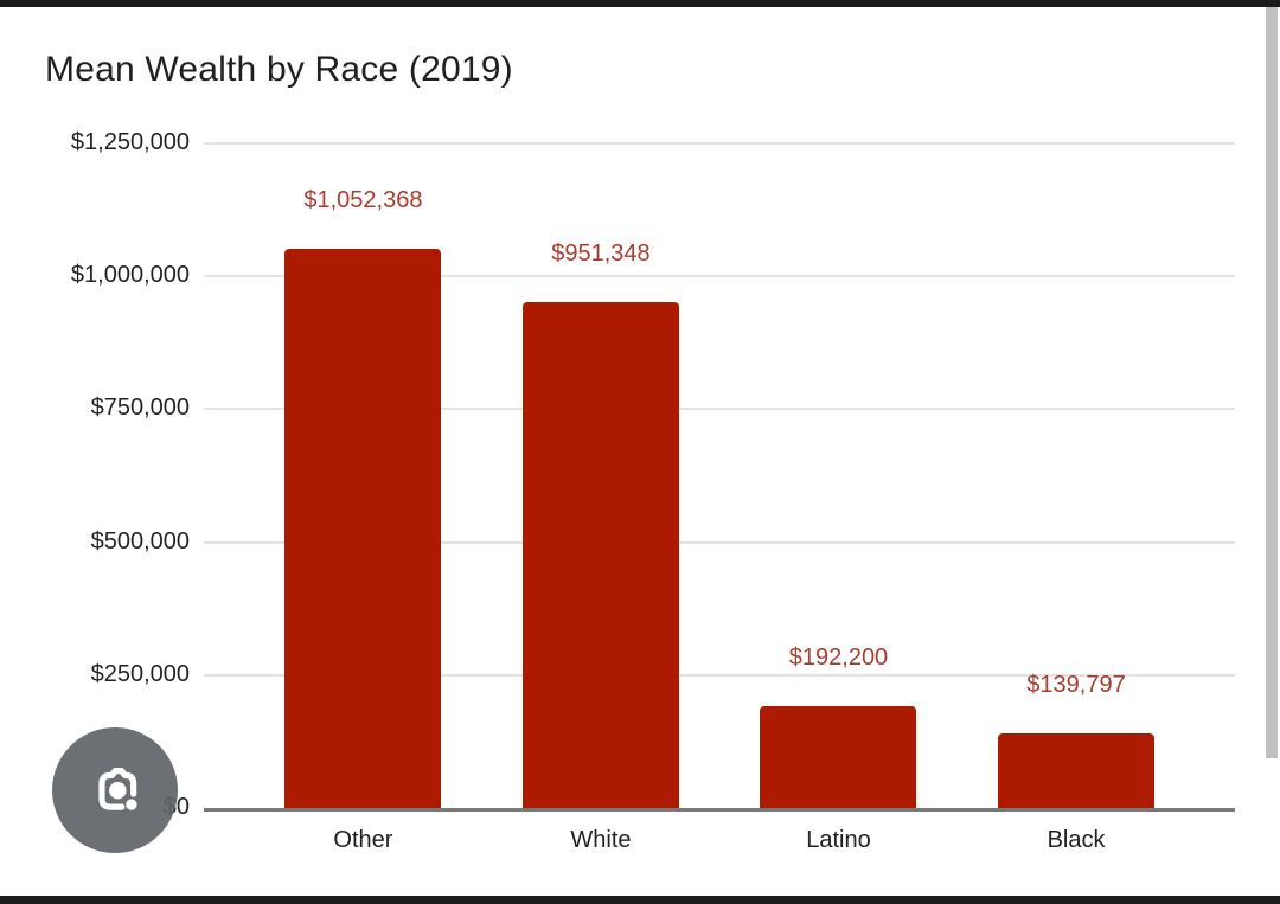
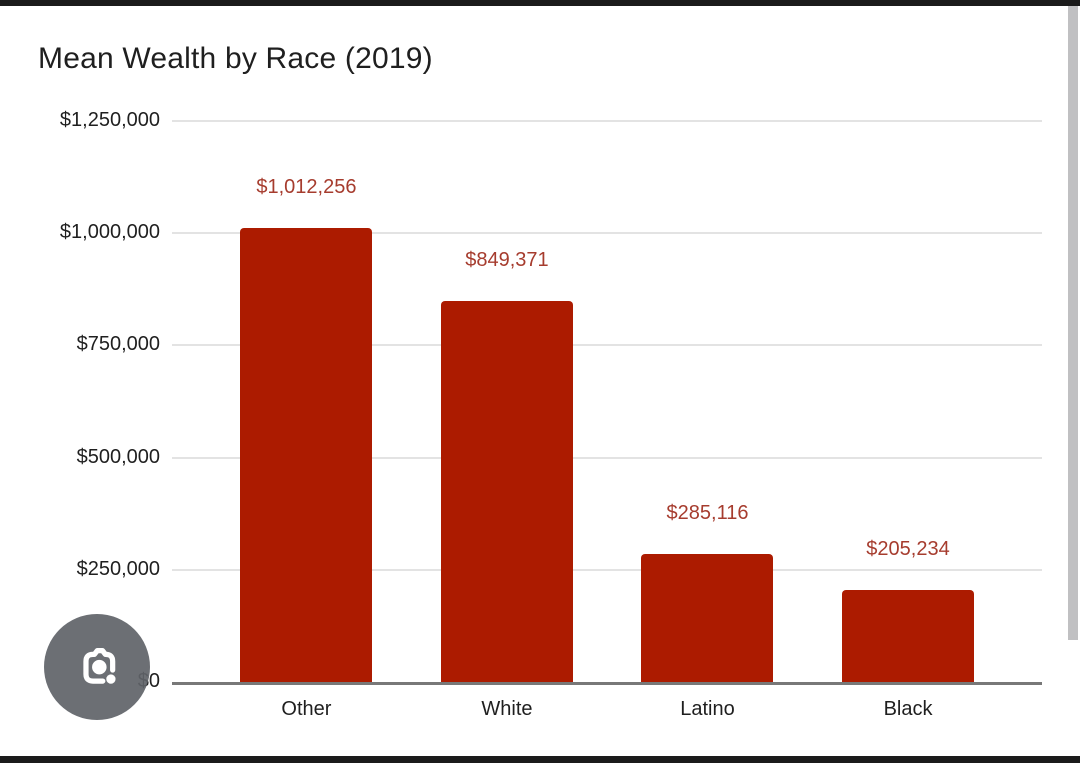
Other: $1,052,368 -> $1,012,256
White: $951,348 -> $849,371
Latino: $192,200 -> $285,116
Black: $139,797 -> $205,234
